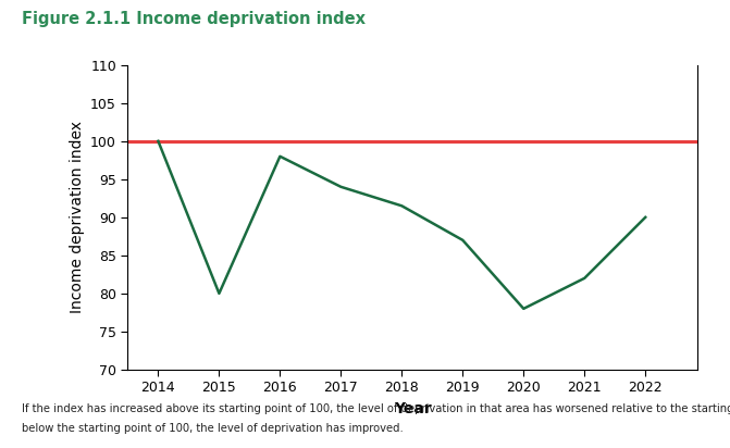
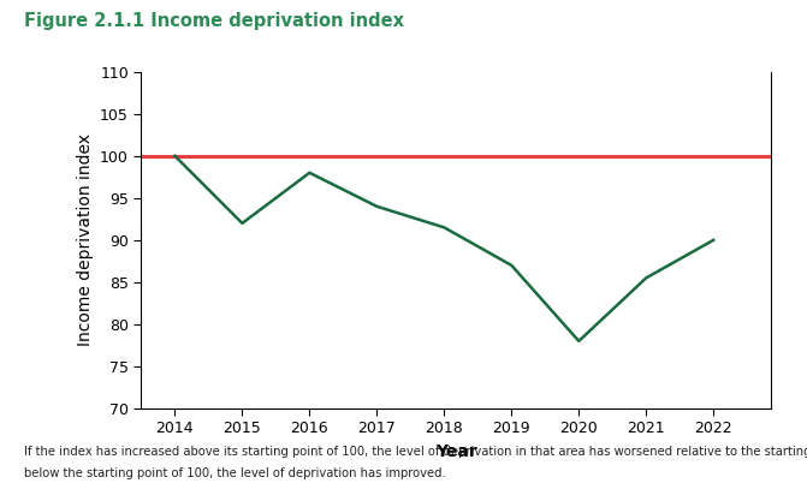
2015: 80.0 -> 92.0
2021: 82.0 -> 85.5
